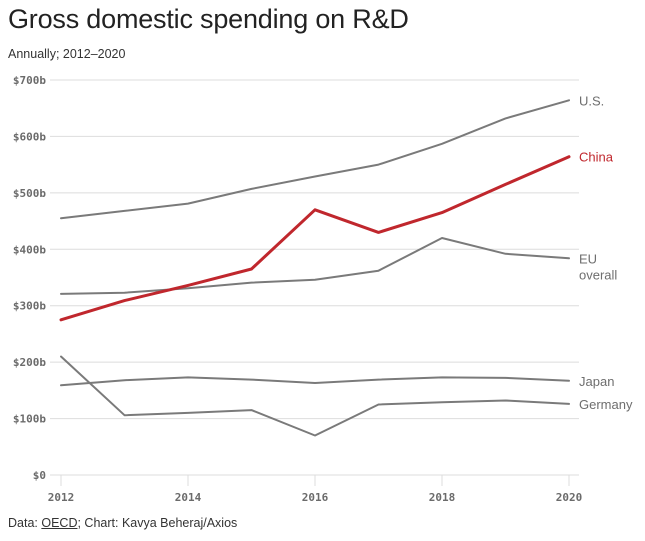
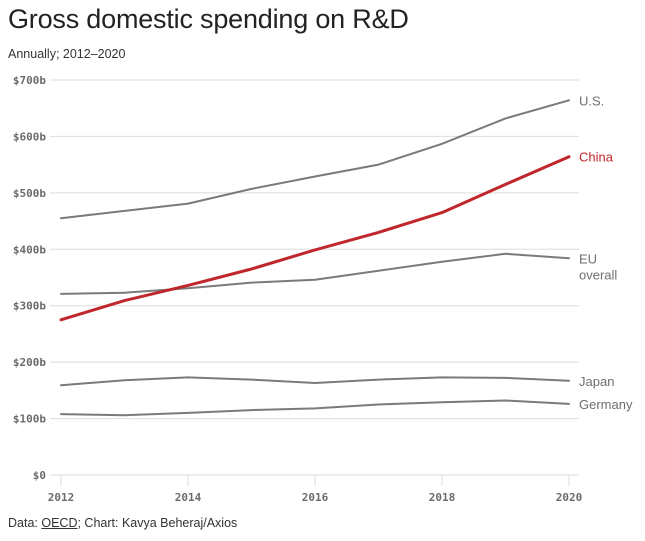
Germany/2012: $210b -> $110b
China/2016: $470b -> $400b
Germany/2016: $70b -> $120b
EU overall/2018: $420b -> $380b
